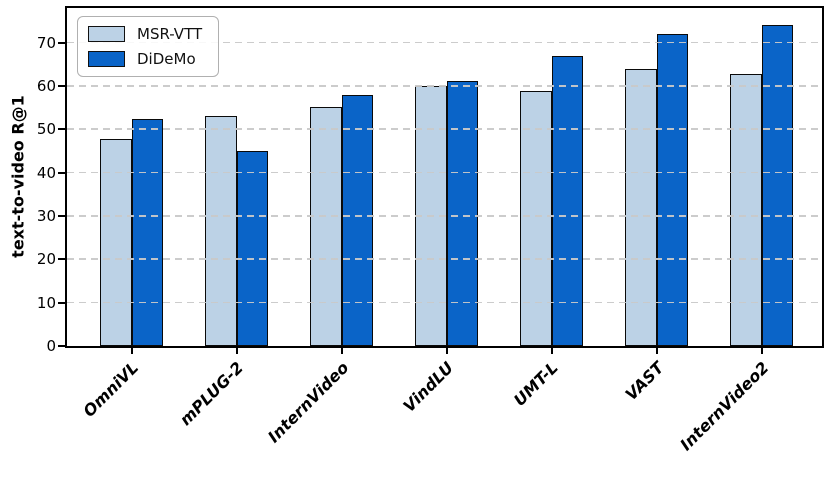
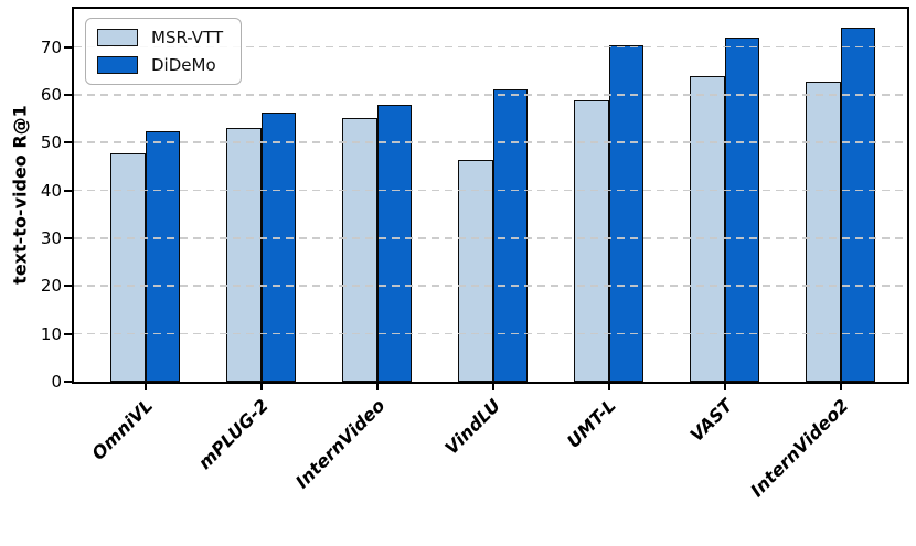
DiDeMo/mPLUG-2: 45 -> 56
MSR-VTT/VindLU: 60 -> 46
DiDeMo/UMT-L: 67 -> 70
